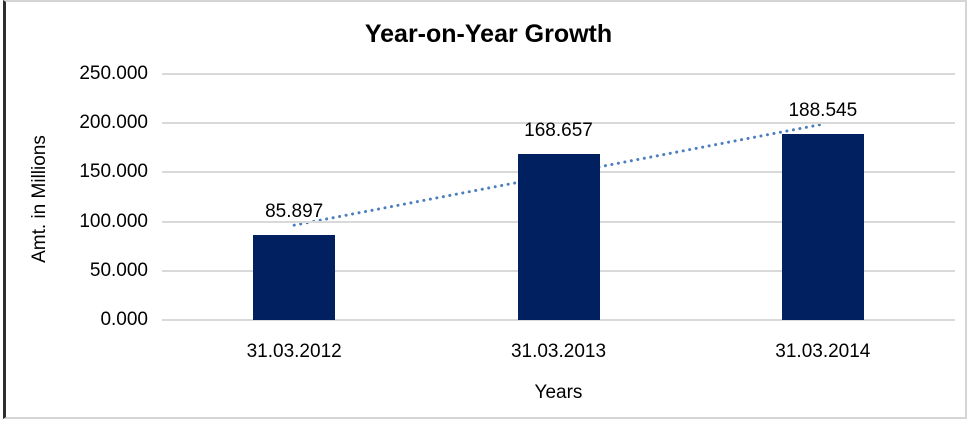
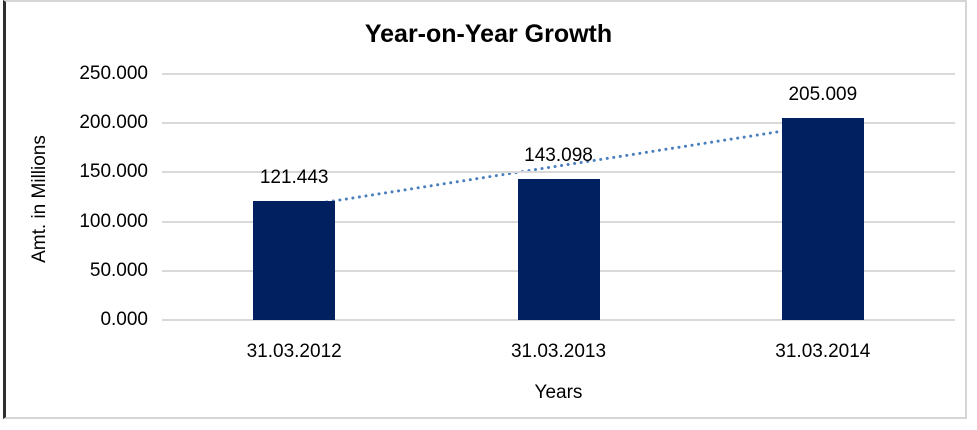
31.03.2012: 85.897 -> 121.443
31.03.2013: 168.657 -> 143.098
31.03.2014: 188.545 -> 205.009
